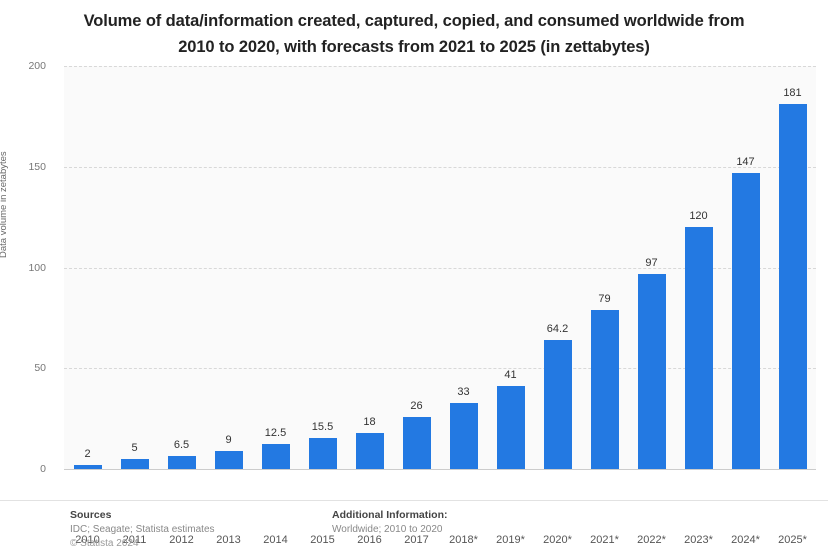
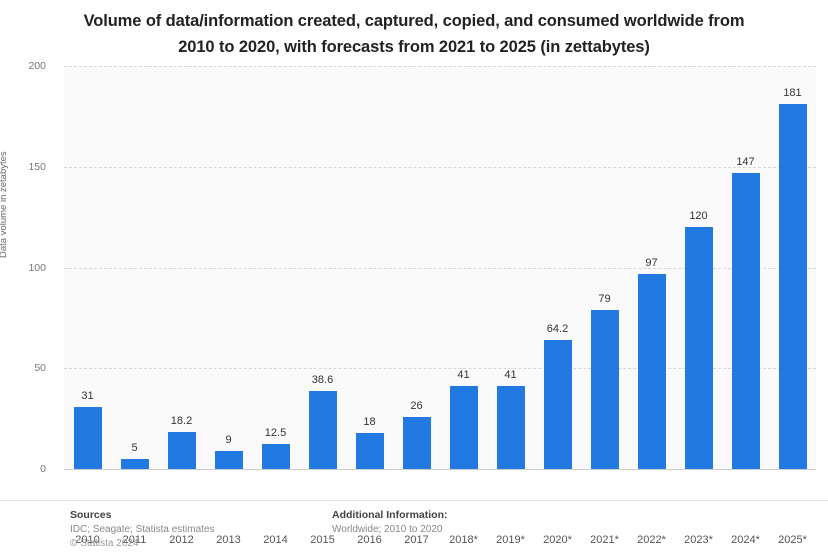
2010: 2 -> 31
2012: 6.5 -> 18.2
2015: 15.5 -> 38.6
2018*: 33 -> 41
